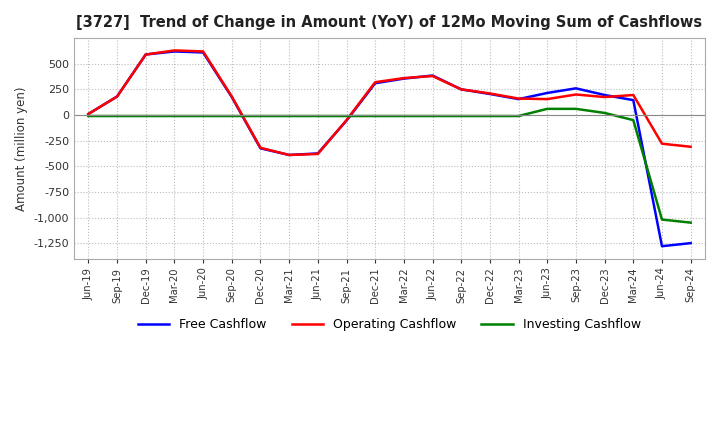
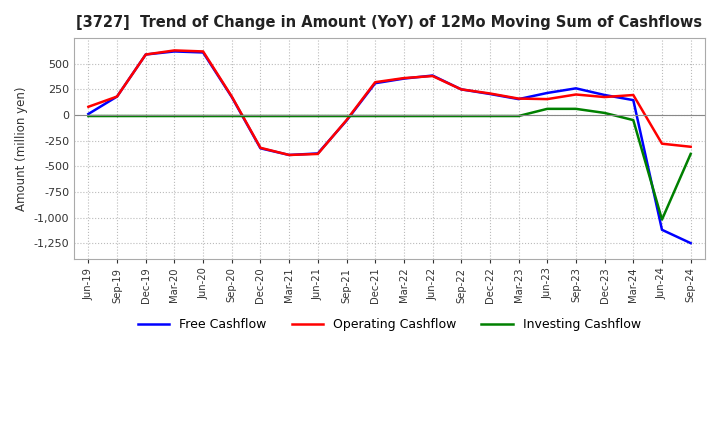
Operating Cashflow/Jun-19: 10 -> 80
Free Cashflow/Jun-24: -1,280 -> -1,120
Investing Cashflow/Sep-24: -1,050 -> -380
